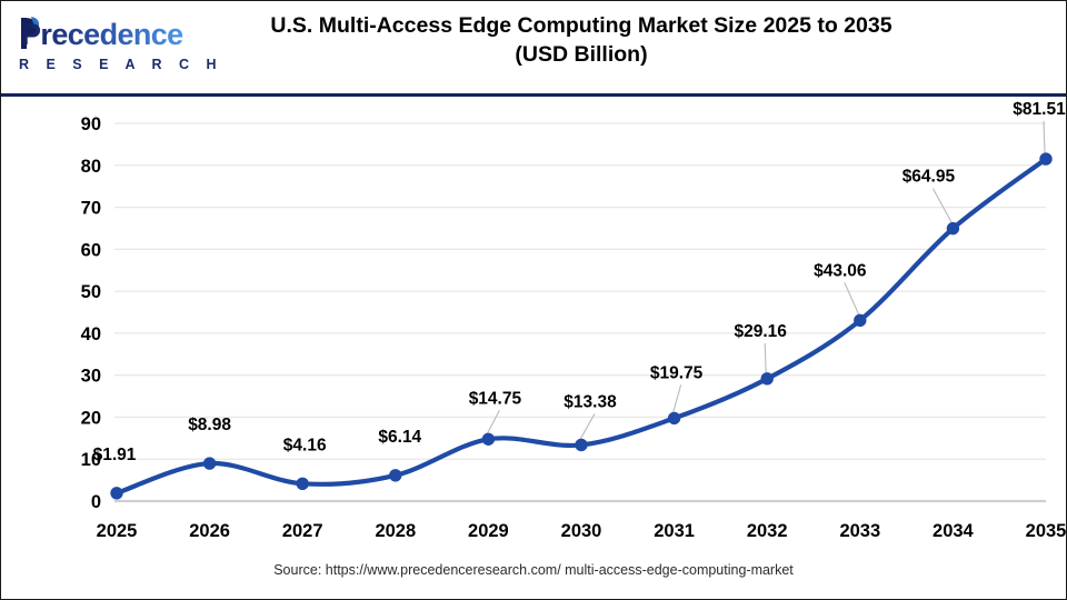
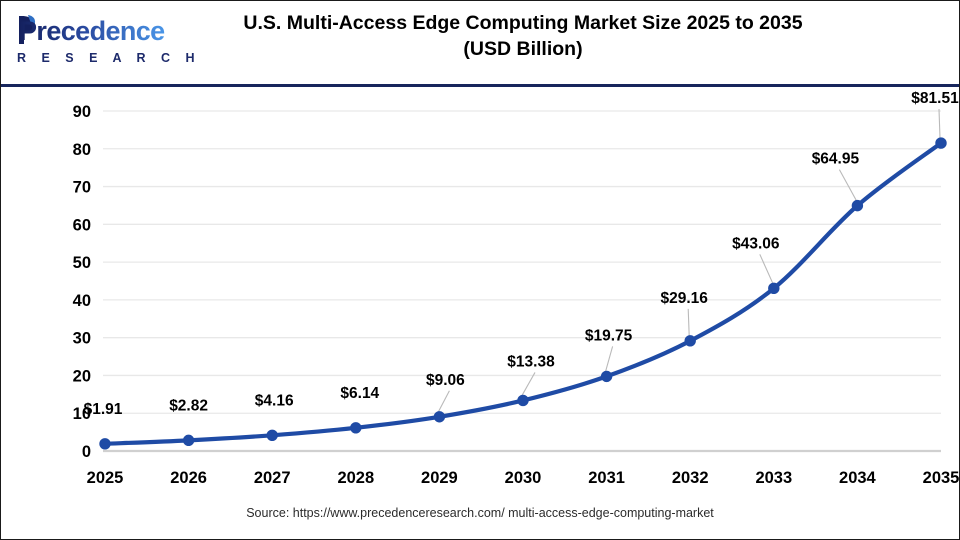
2026: $8.98 -> $2.82
2029: $14.75 -> $9.06
